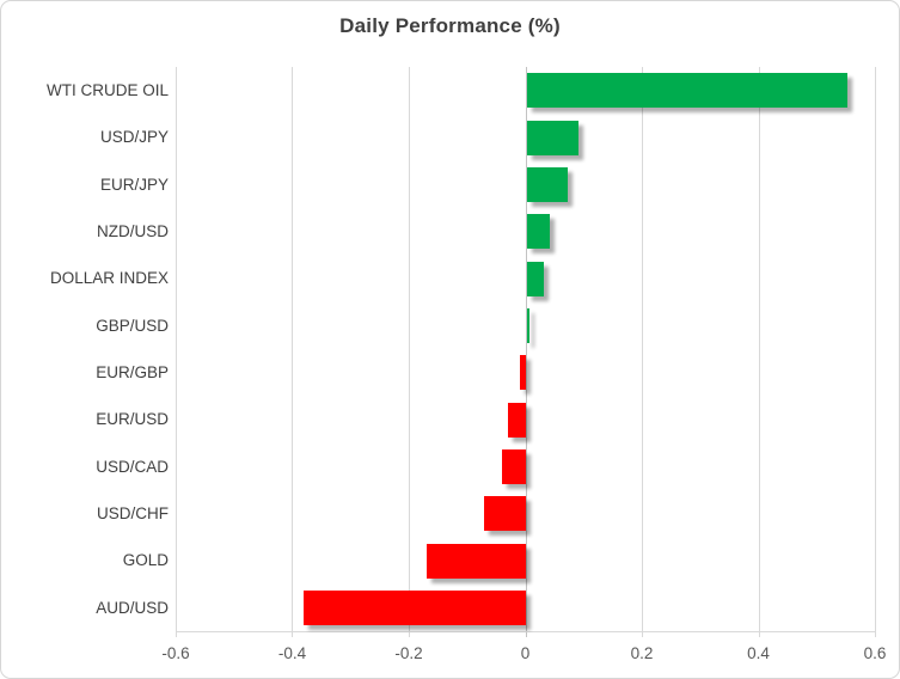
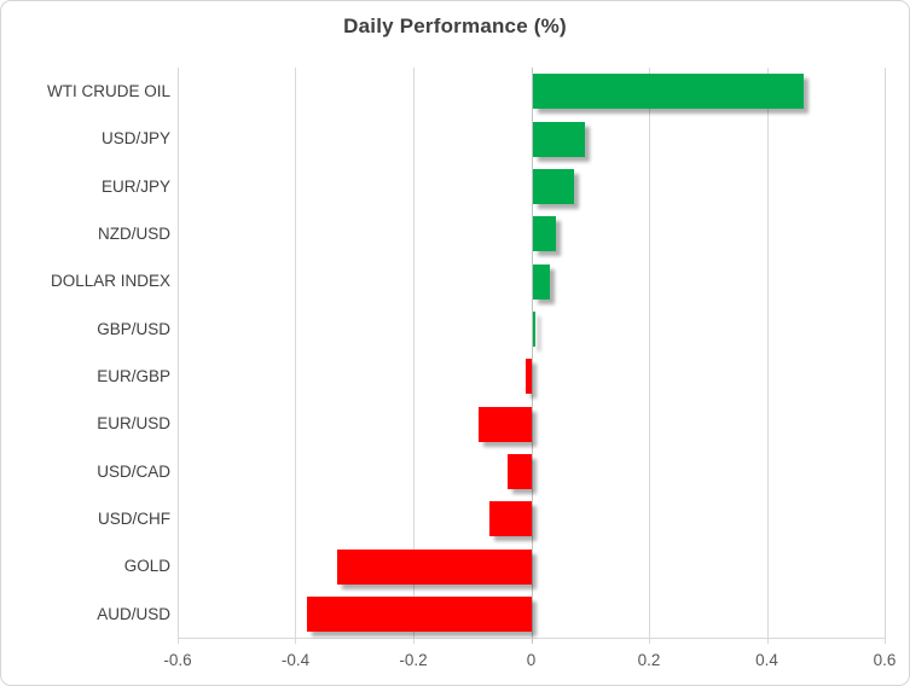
WTI CRUDE OIL: 0.55 -> 0.46
EUR/USD: -0.03 -> -0.09
GOLD: -0.17 -> -0.33
